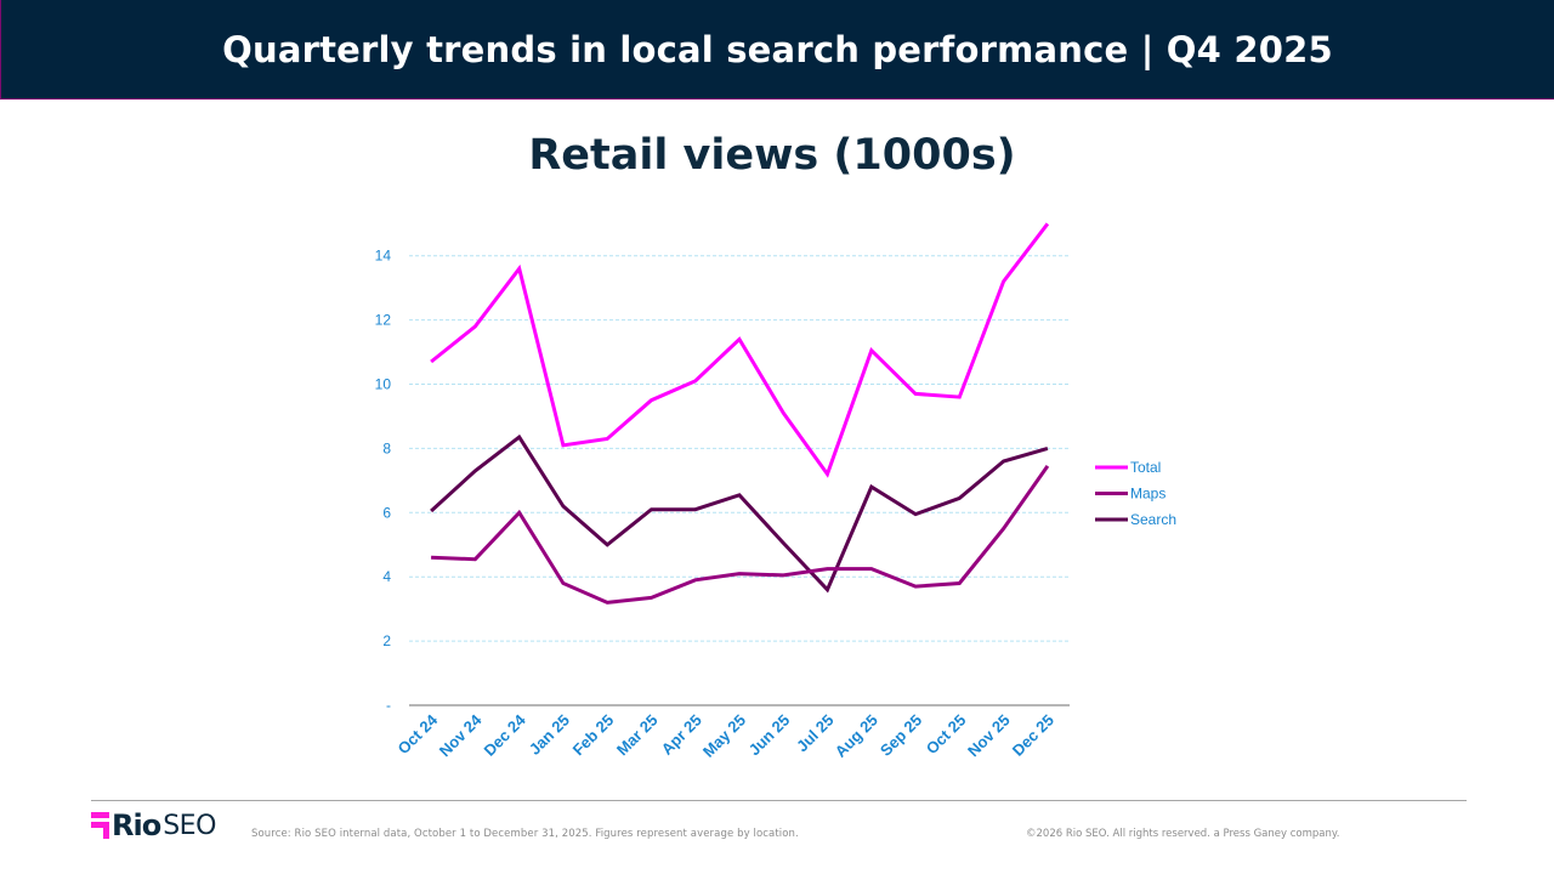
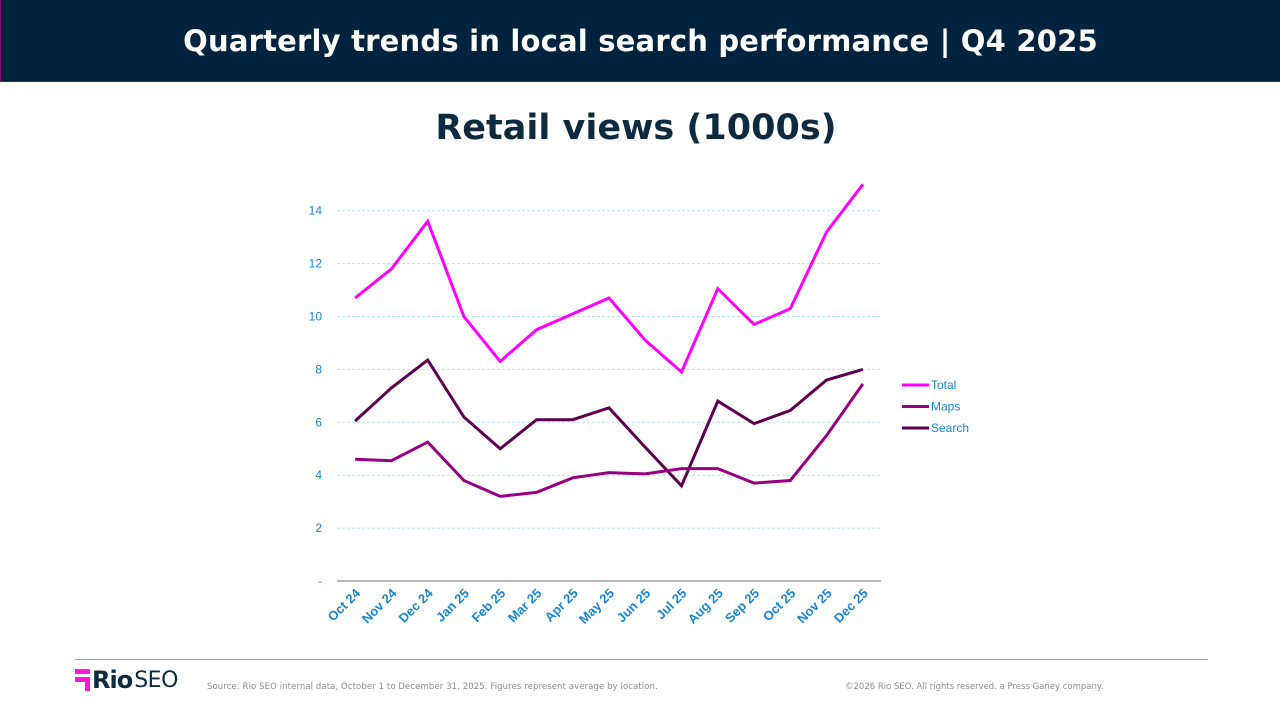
Maps/Dec 24: 6.0 -> 5.2
Total/Jan 25: 8.1 -> 10.0
Total/May 25: 11.4 -> 10.7
Total/Jul 25: 7.2 -> 7.9
Total/Oct 25: 9.6 -> 10.3
